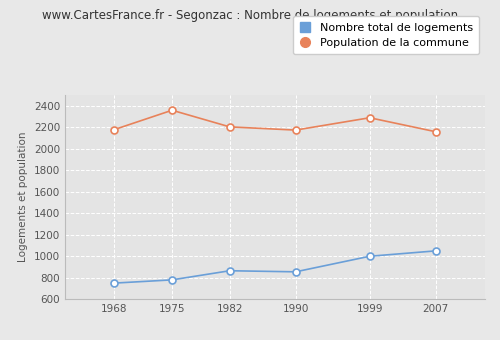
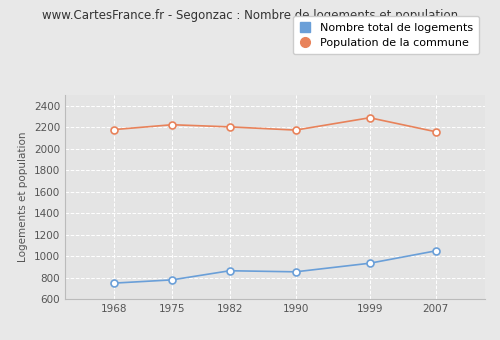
Population de la commune/1975: 2360 -> 2220
Nombre total de logements/1999: 1000 -> 940
